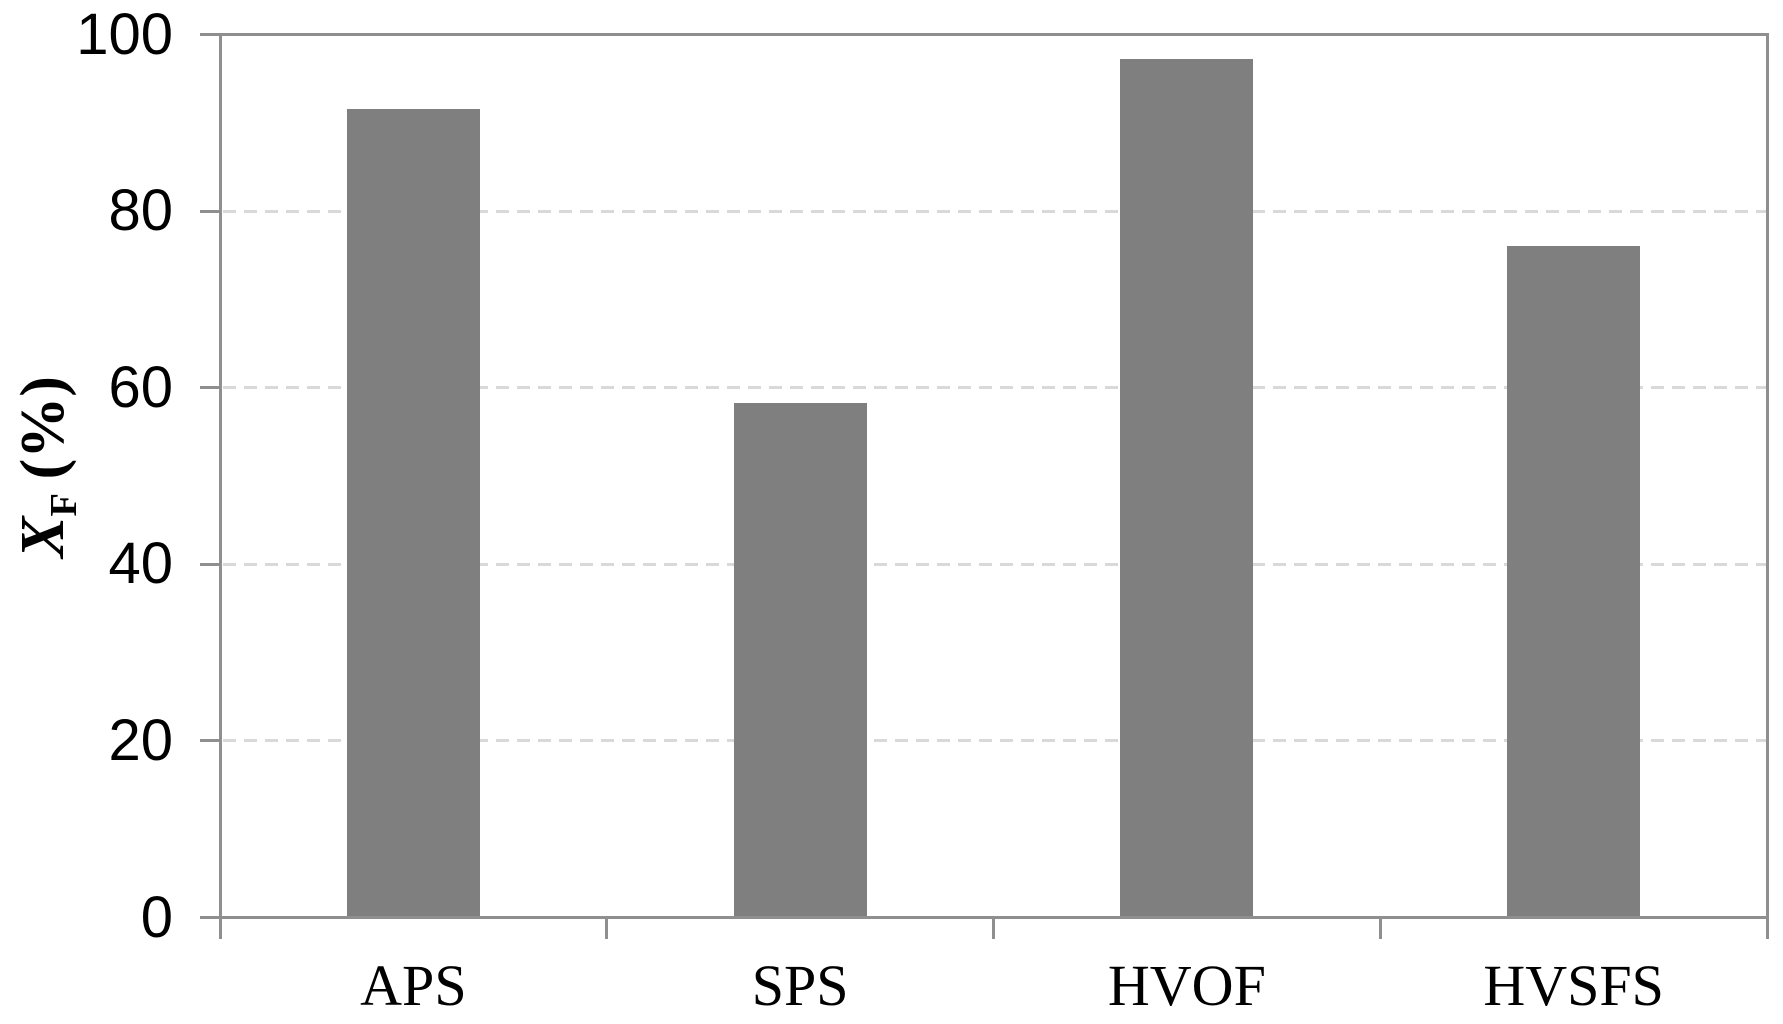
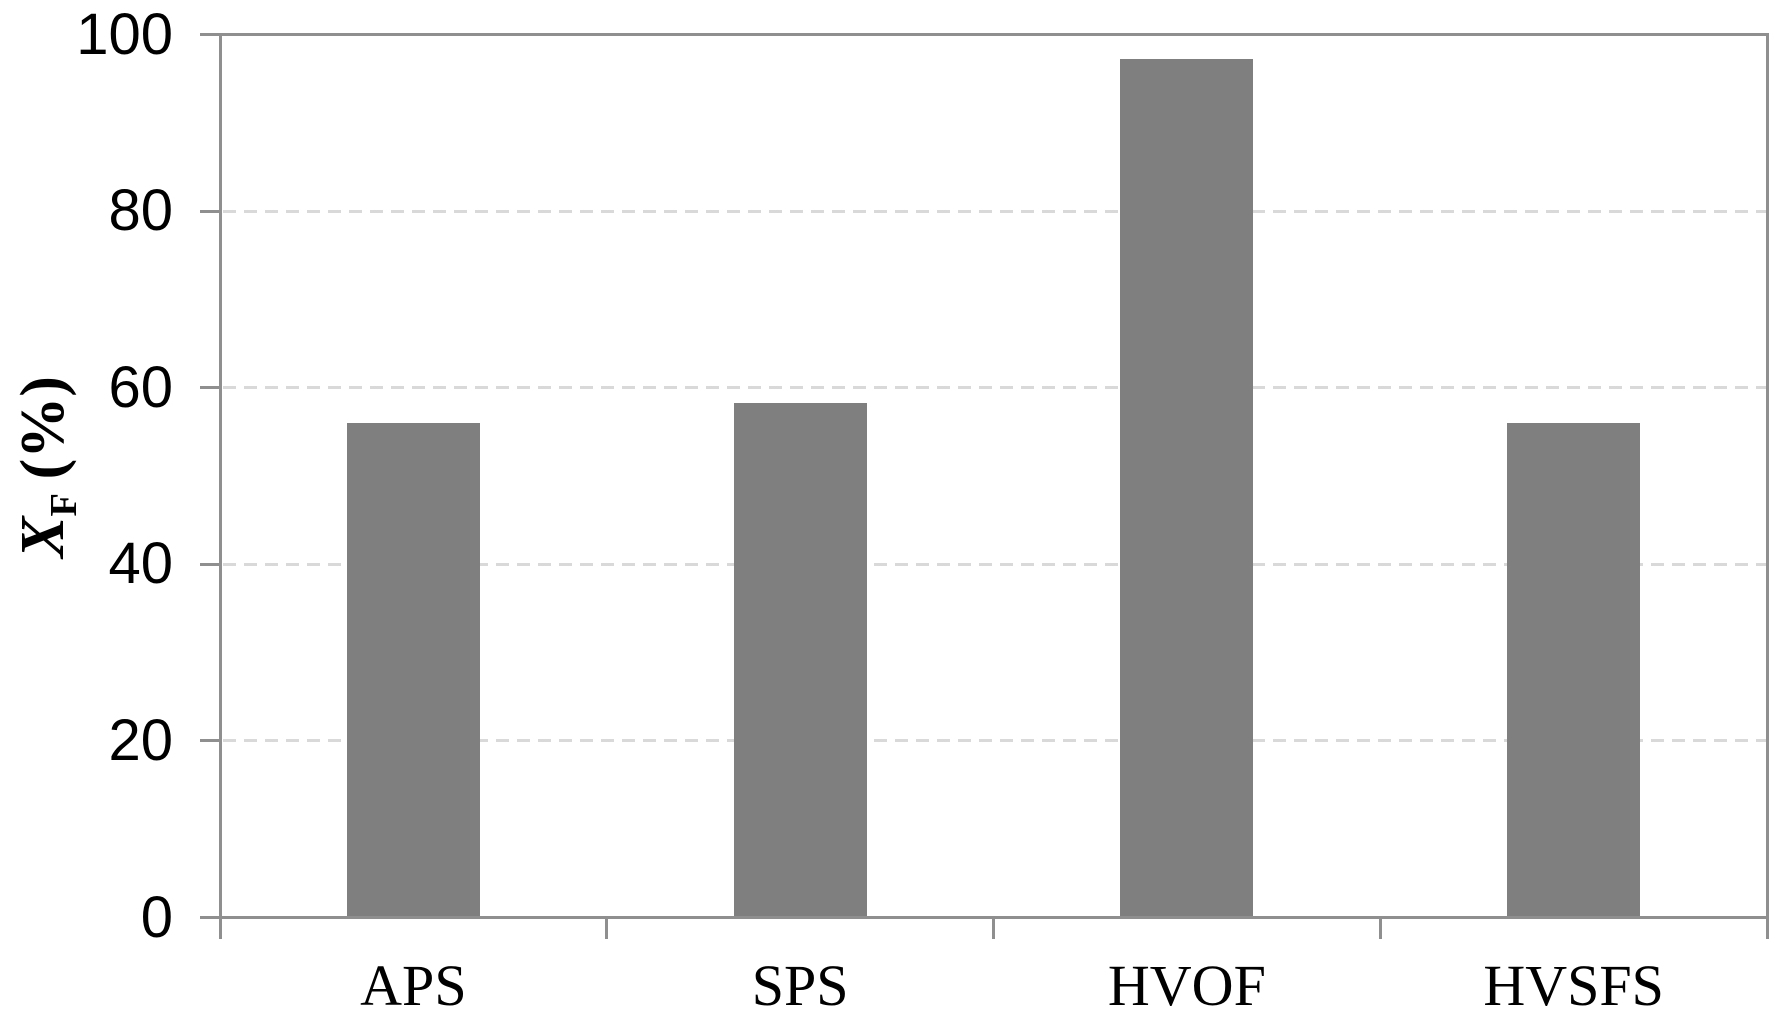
APS: 92 -> 56
HVSFS: 76 -> 56
